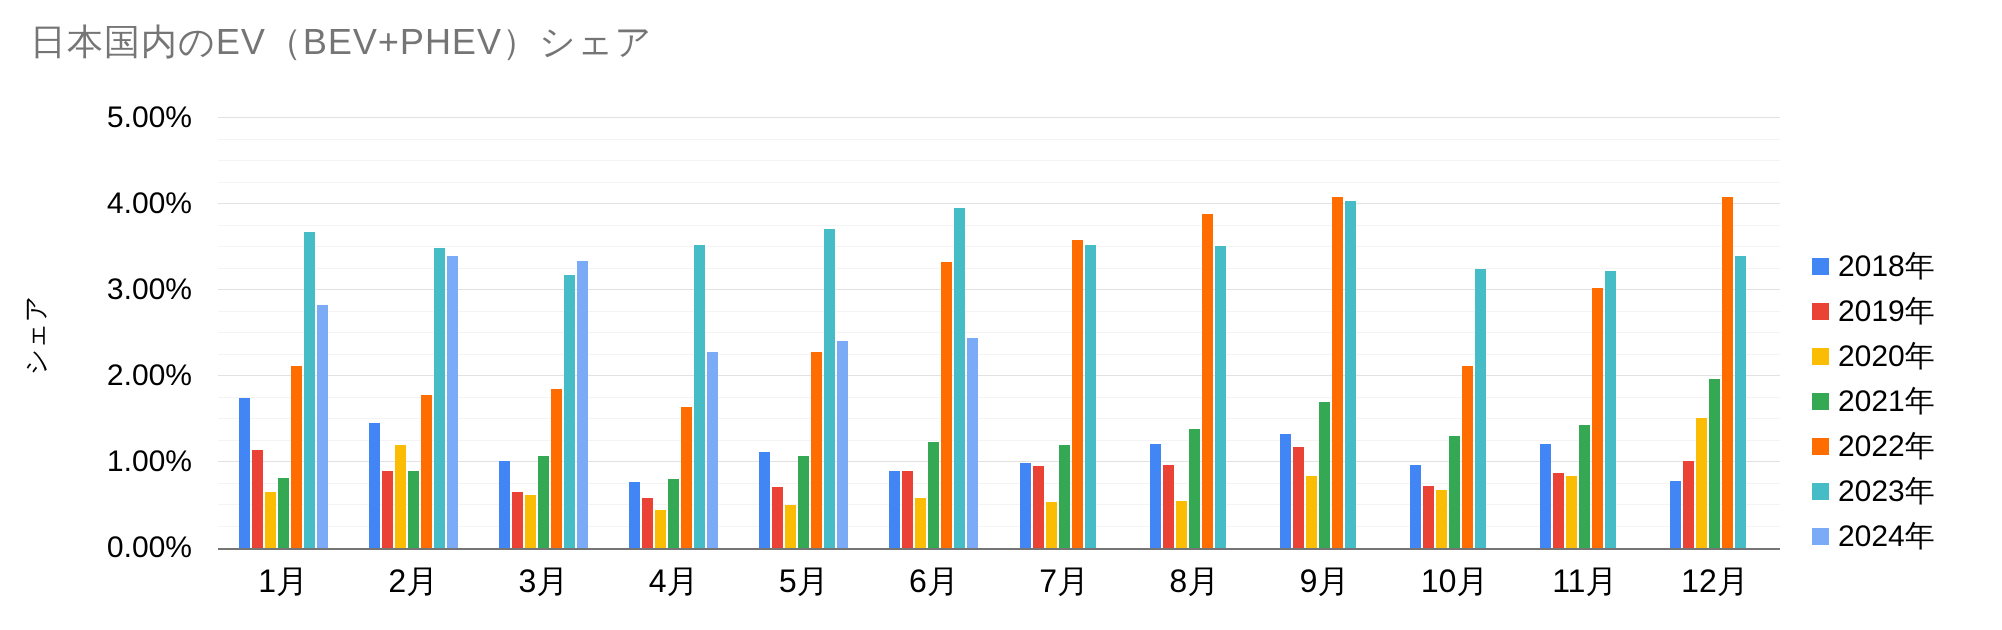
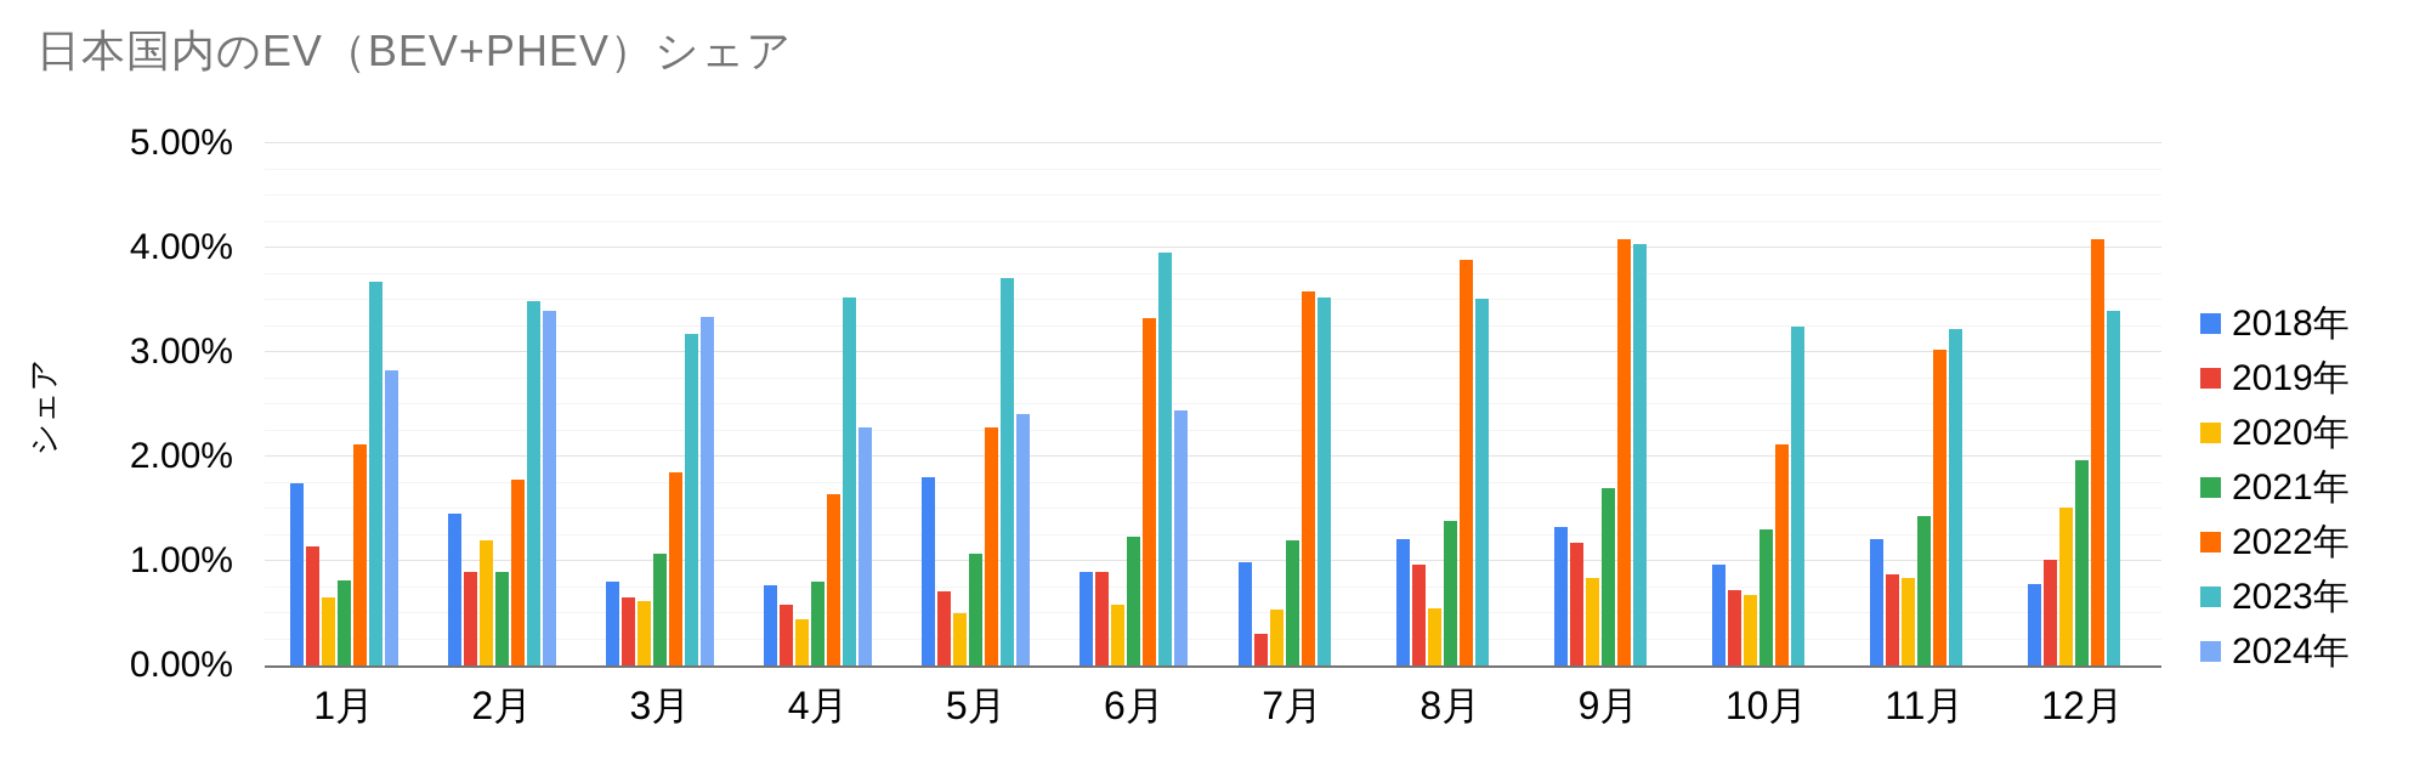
2018年/3月: 1.0% -> 0.8%
2018年/5月: 1.1% -> 1.8%
2019年/7月: 0.9% -> 0.3%
